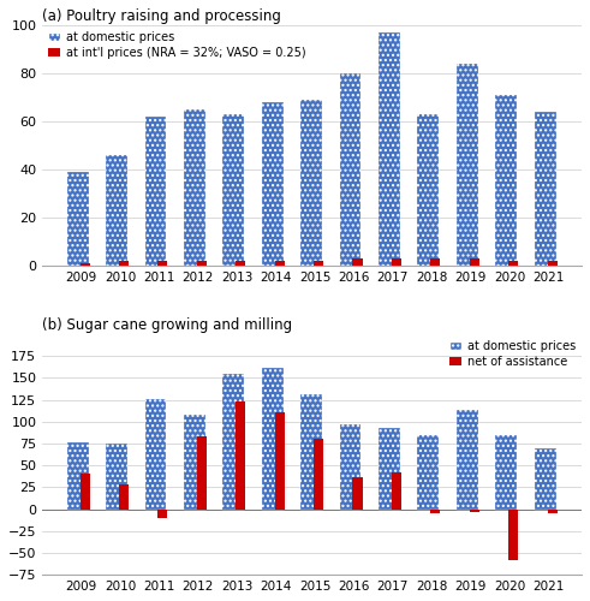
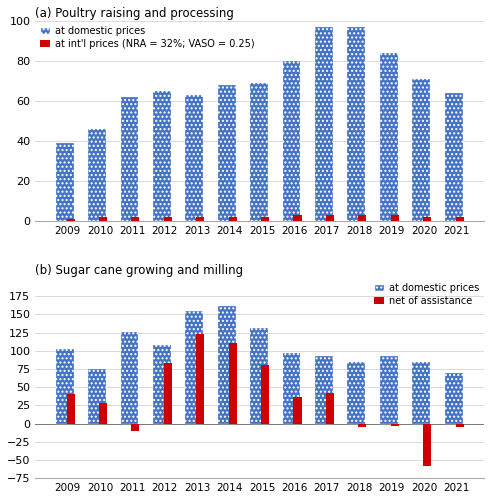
(a) Poultry raising and processing/at domestic prices/2018: 63 -> 97
(b) Sugar cane growing and milling/at domestic prices/2009: 76 -> 103
(b) Sugar cane growing and milling/at domestic prices/2019: 114 -> 93
